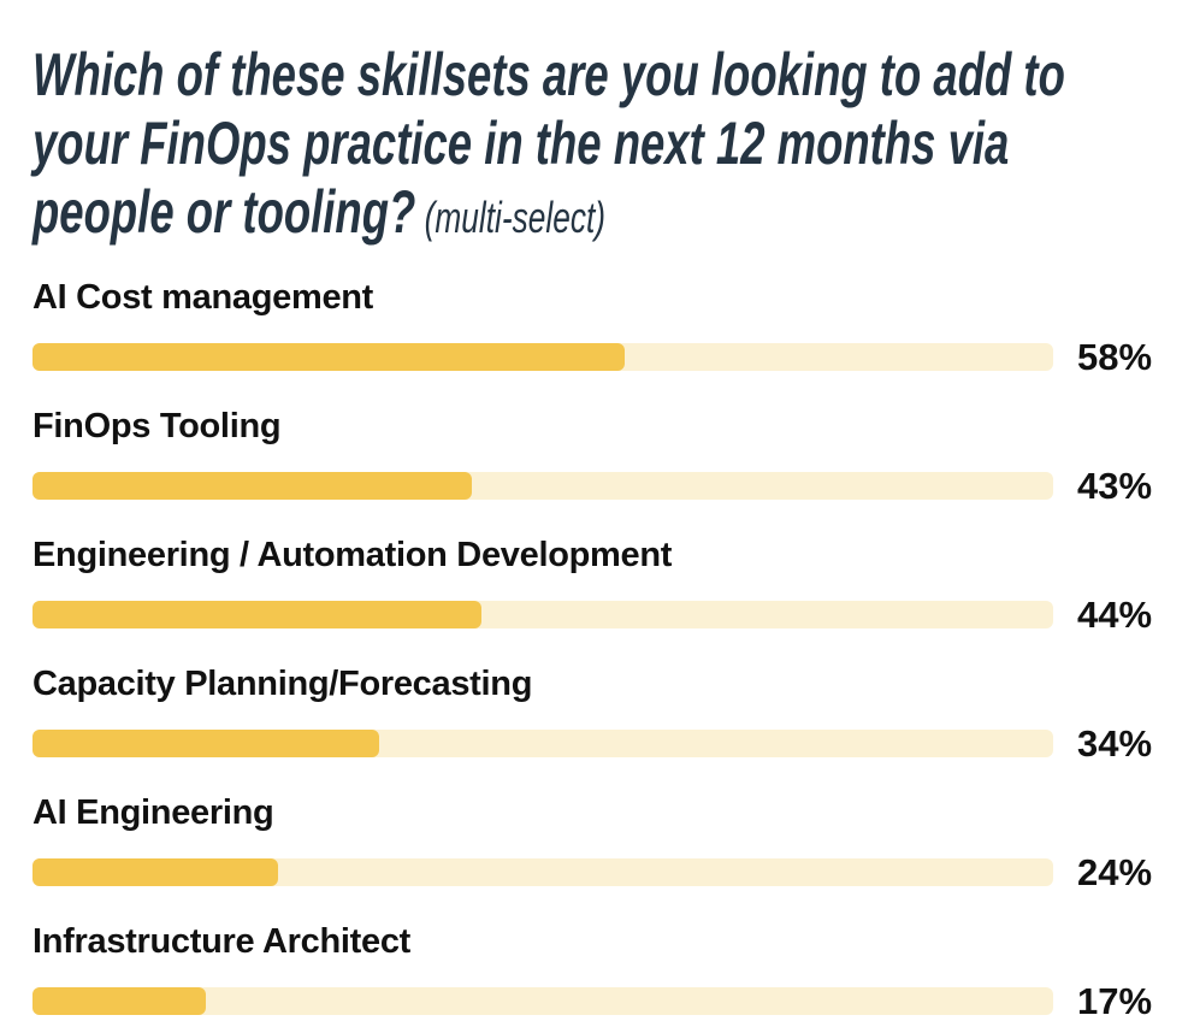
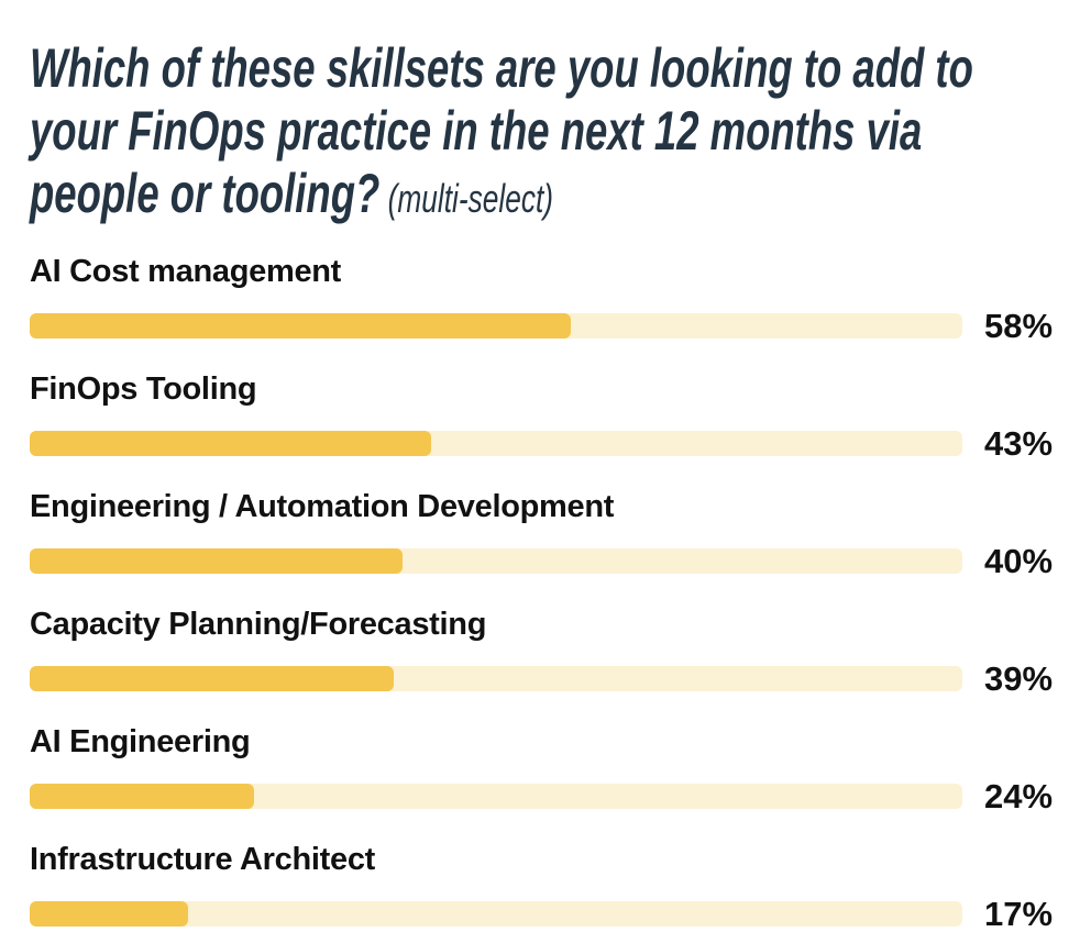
Engineering / Automation Development: 44% -> 40%
Capacity Planning/Forecasting: 34% -> 39%
